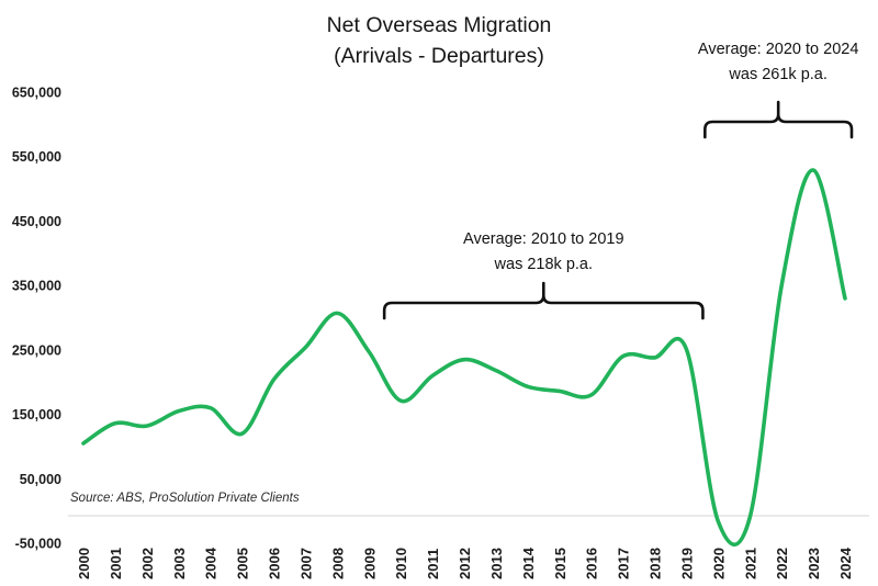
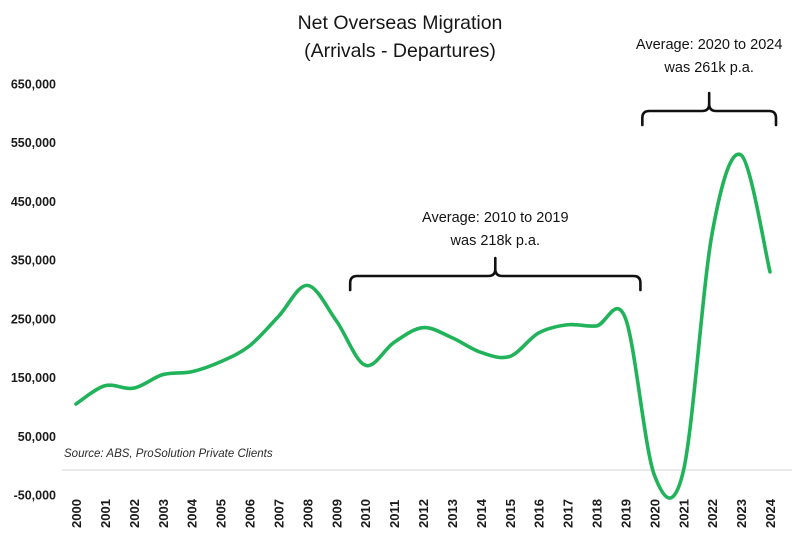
2005: 120000 -> 180000
2016: 180000 -> 230000
2022: 350000 -> 400000
